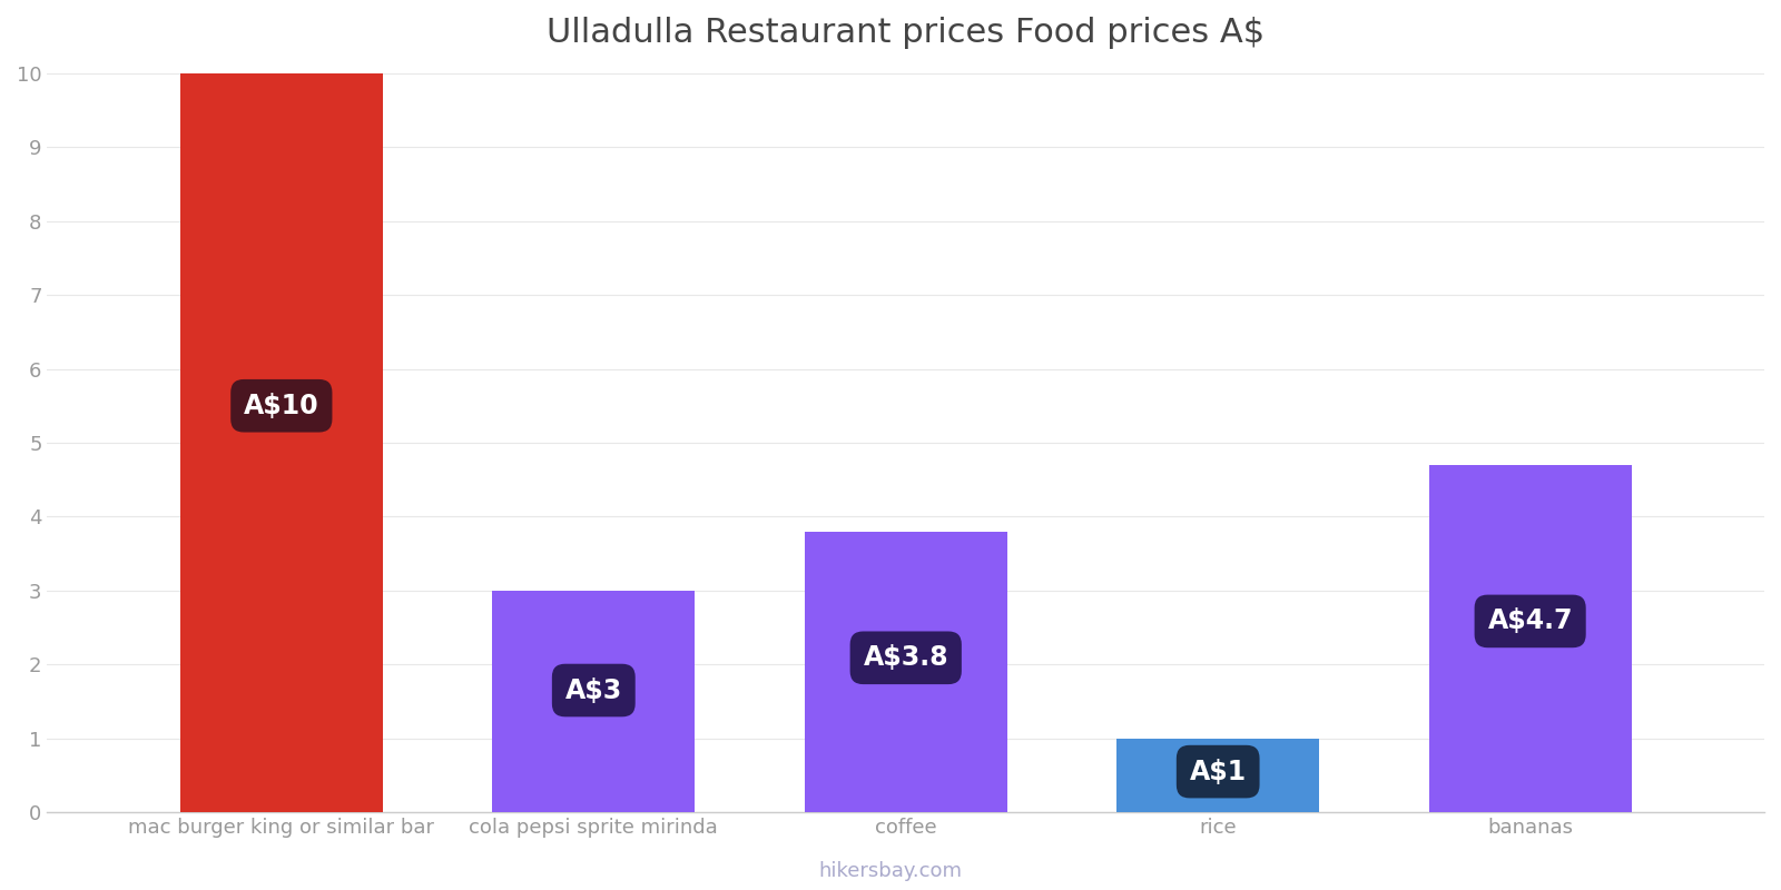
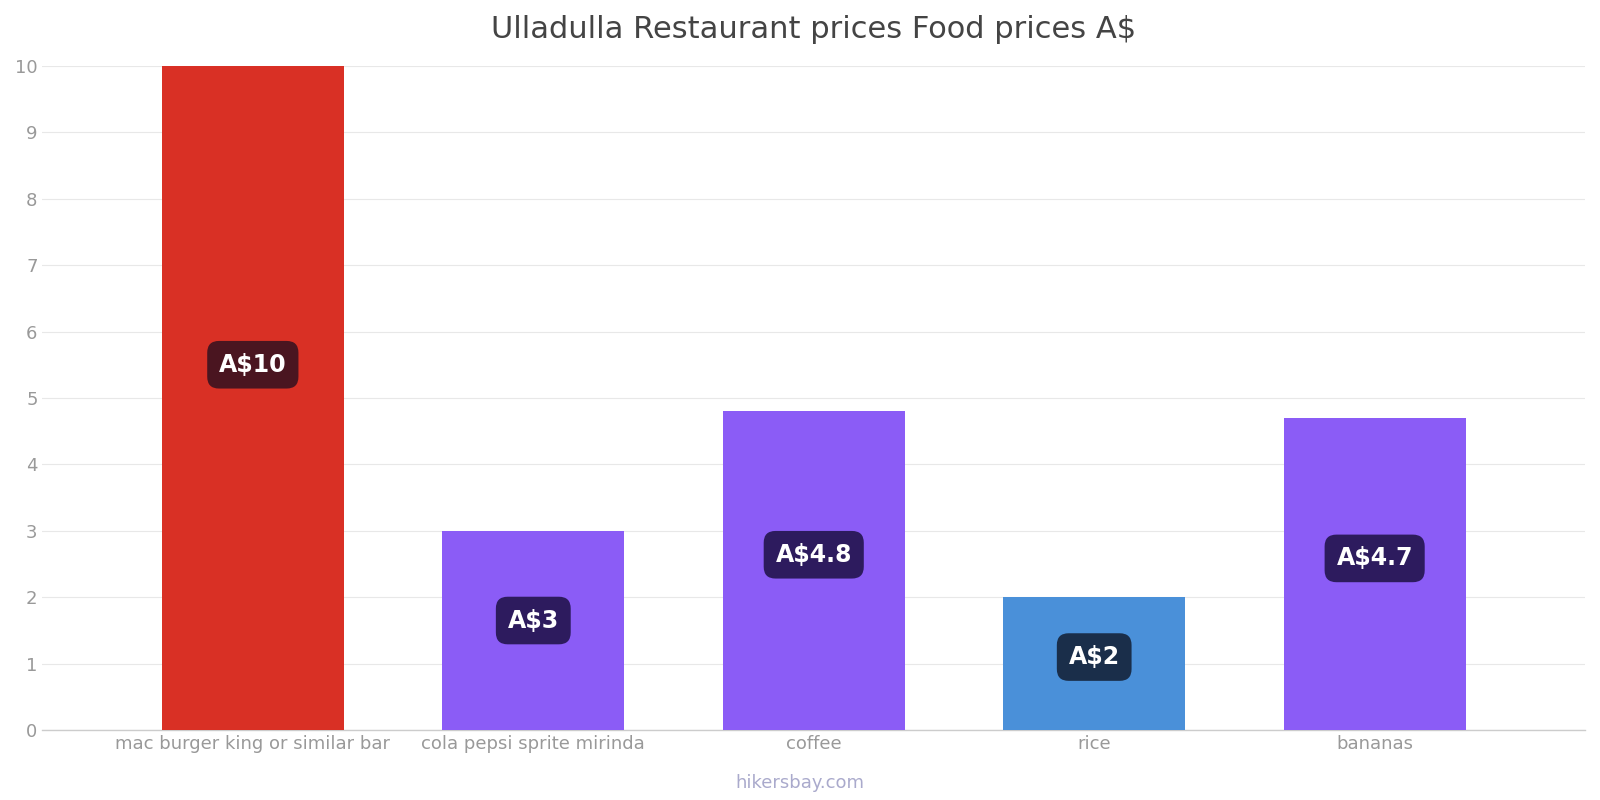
coffee: A$3.8 -> A$4.8
rice: A$1 -> A$2
